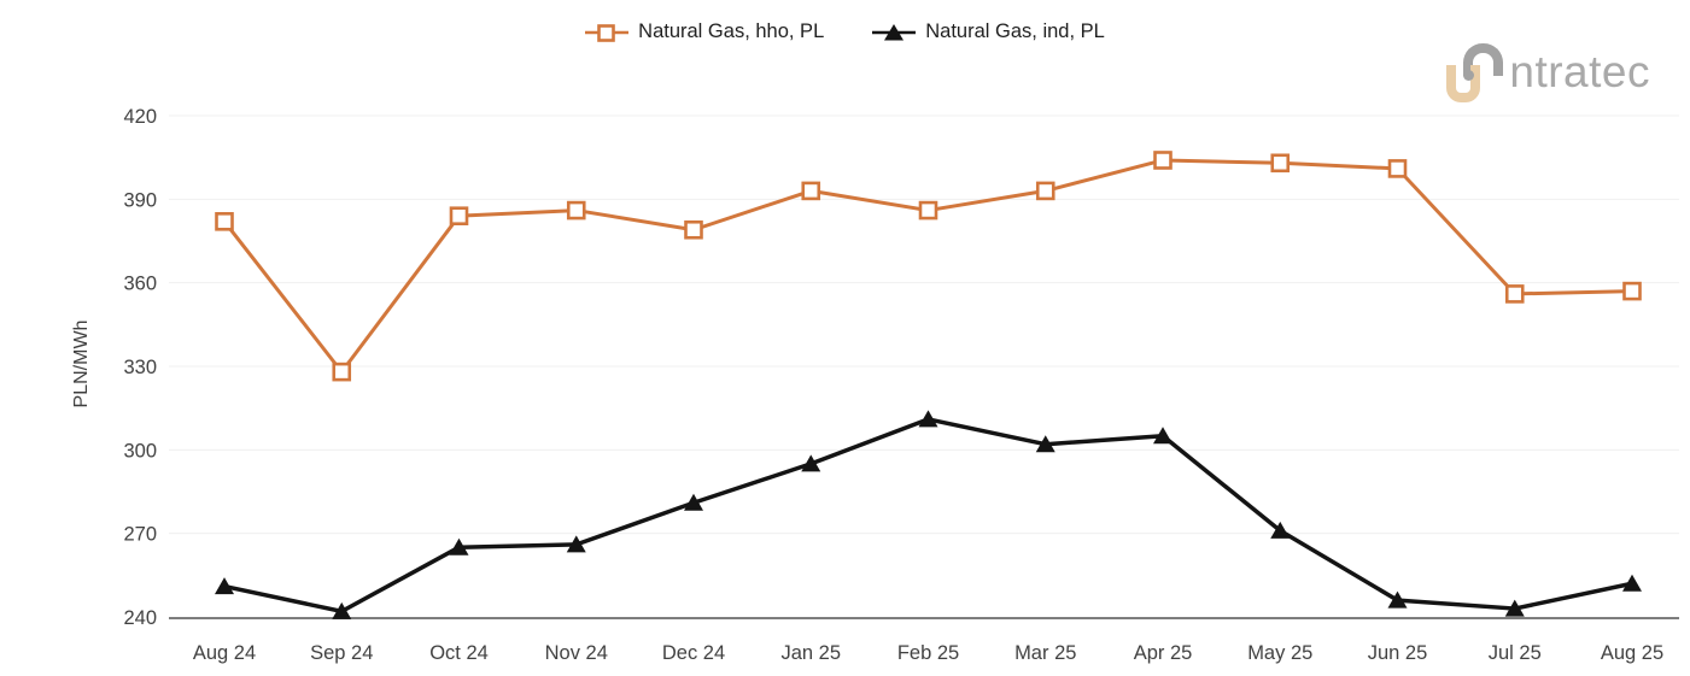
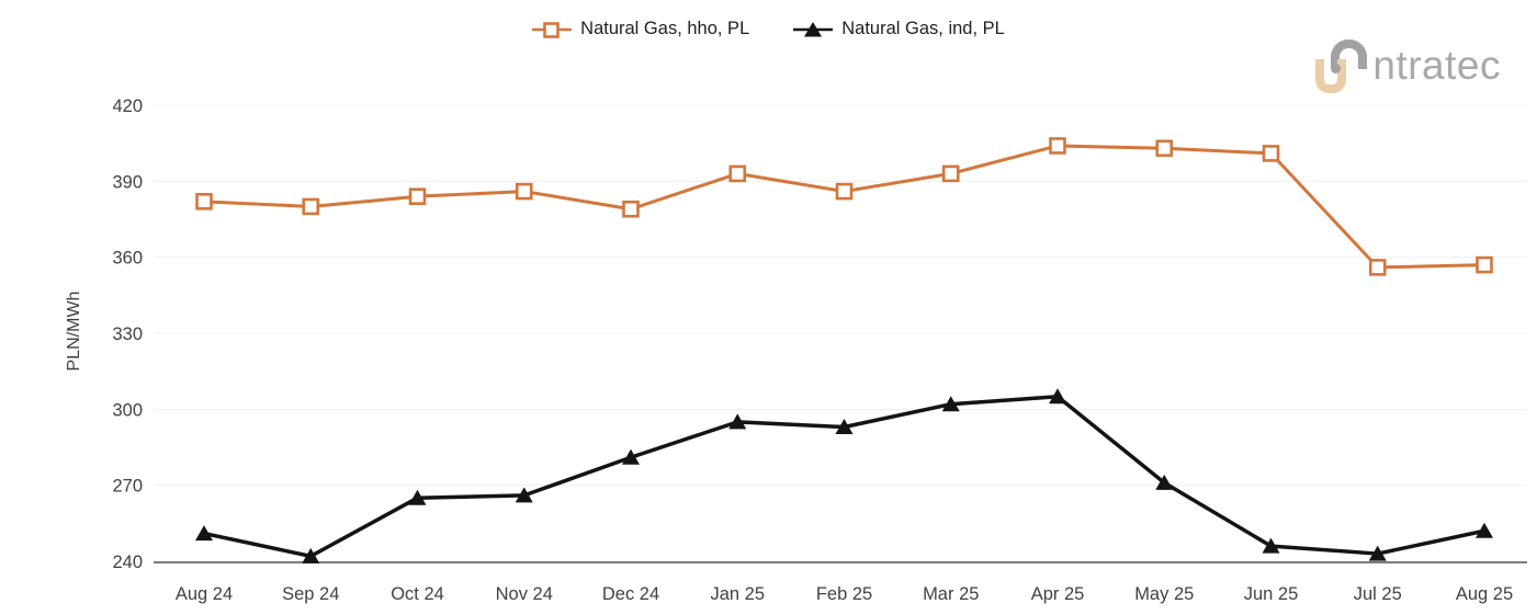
Natural Gas, hho, PL/Sep 24: 328 -> 380
Natural Gas, ind, PL/Feb 25: 311 -> 293
